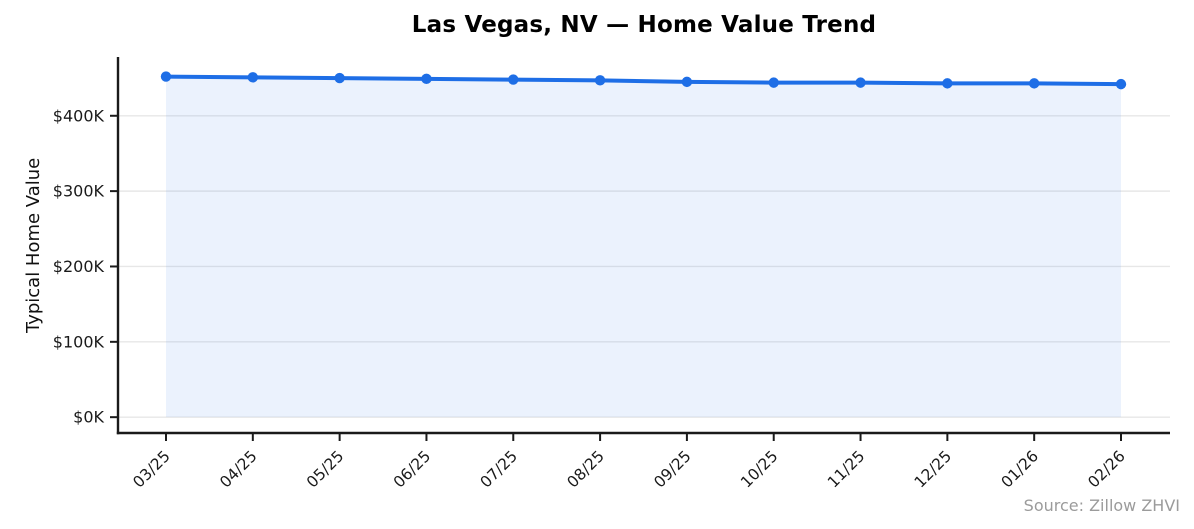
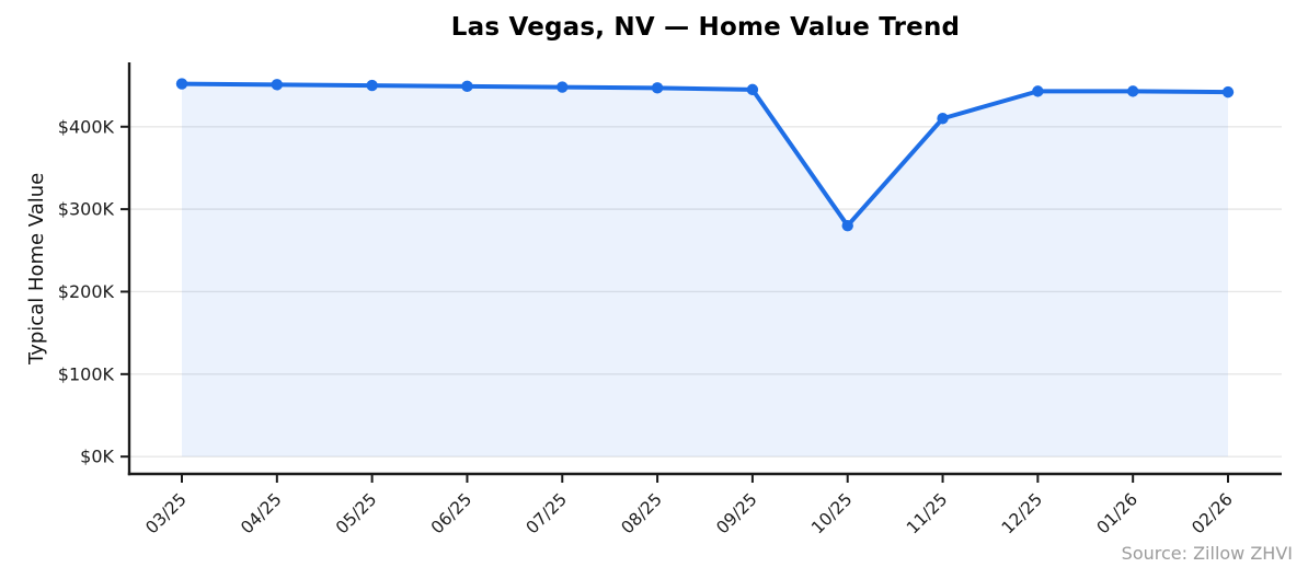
10/25: $440K -> $280K
11/25: $440K -> $410K
